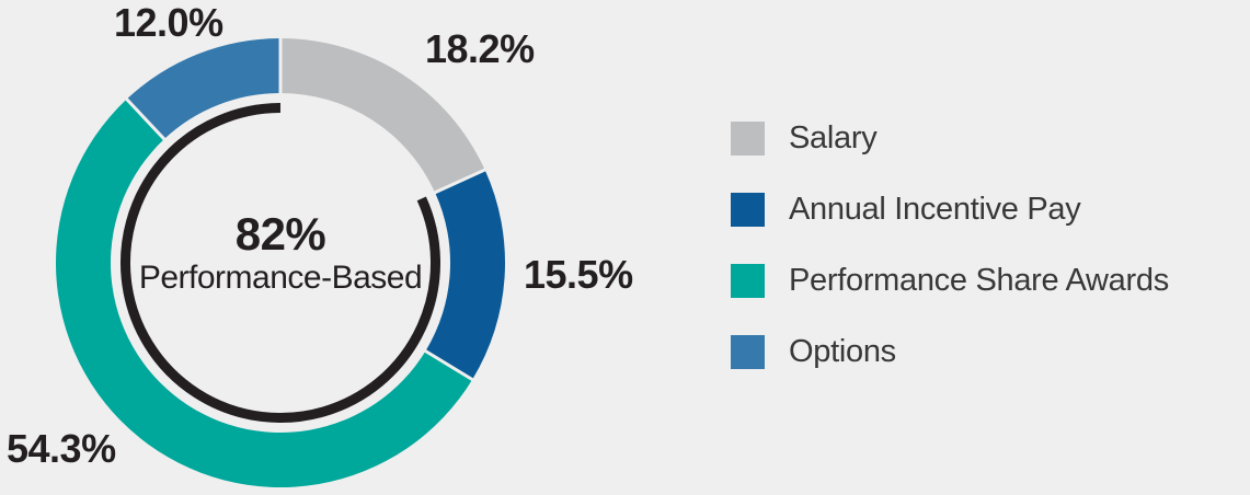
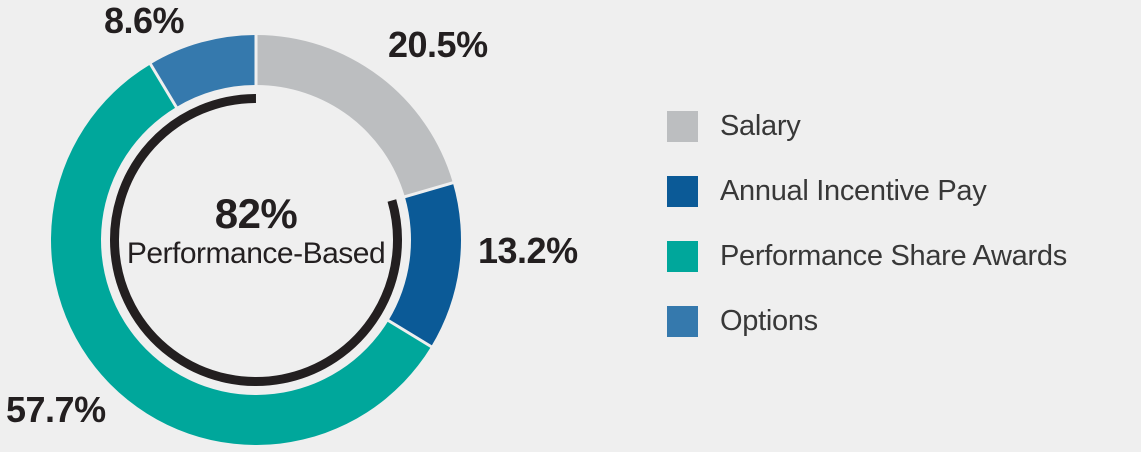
Salary: 18.2% -> 20.5%
Annual Incentive Pay: 15.5% -> 13.2%
Performance Share Awards: 54.3% -> 57.7%
Options: 12.0% -> 8.6%
